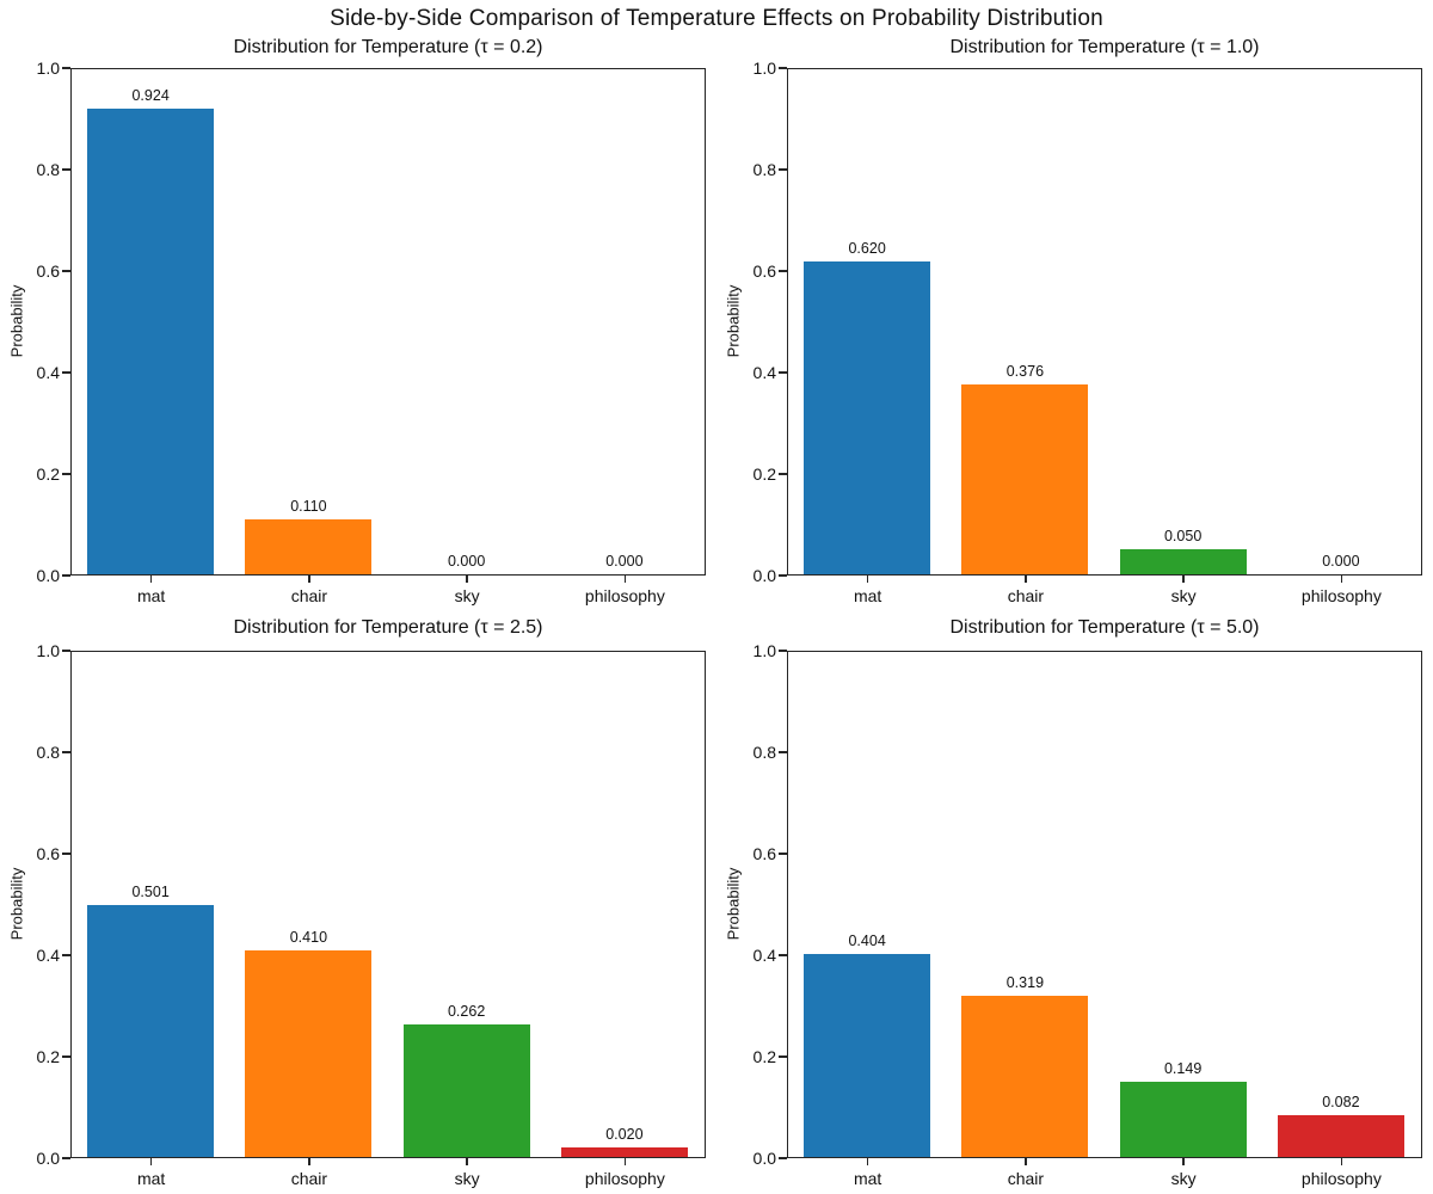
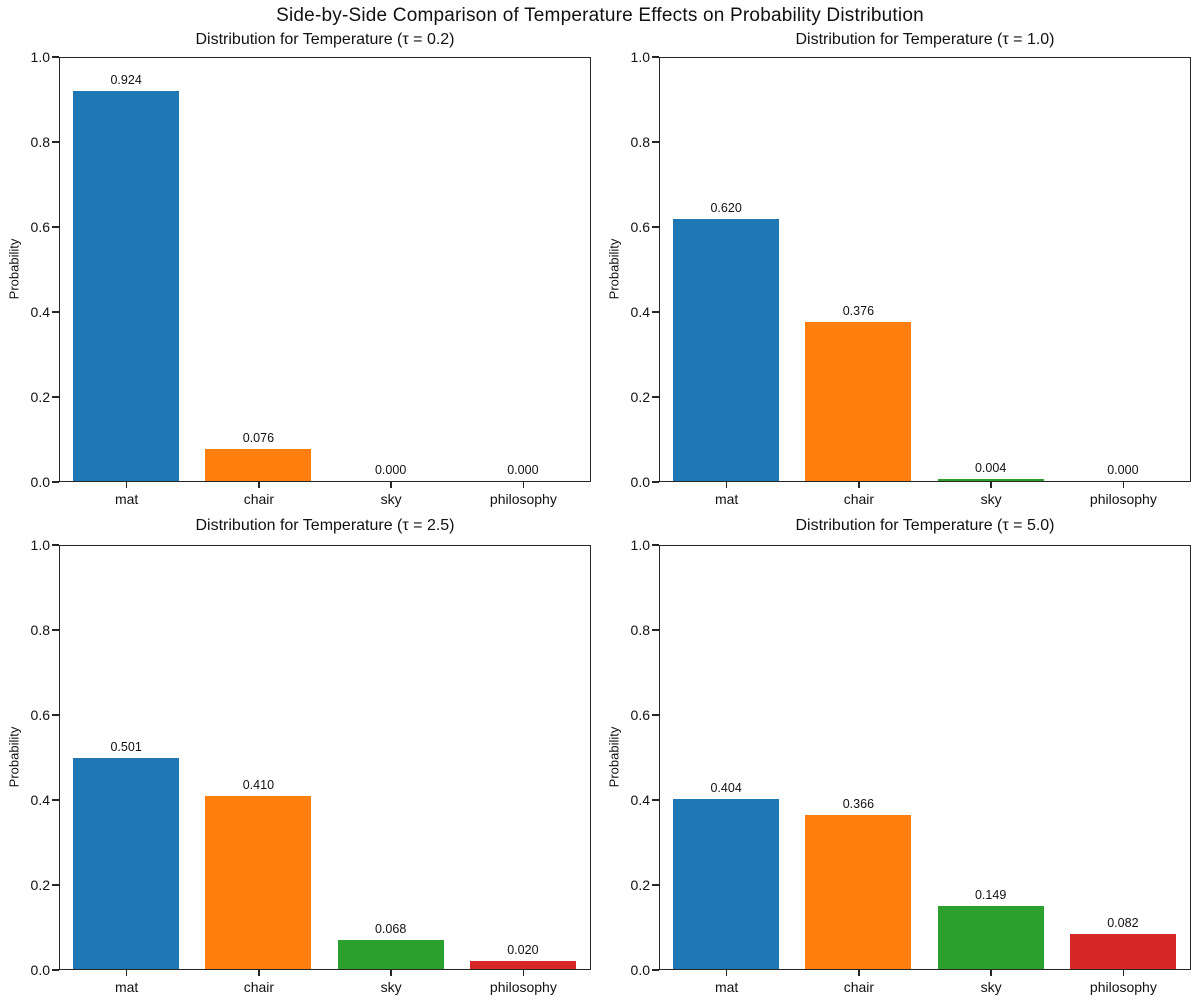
Distribution for Temperature (τ = 0.2)/chair: 0.110 -> 0.076
Distribution for Temperature (τ = 1.0)/sky: 0.050 -> 0.004
Distribution for Temperature (τ = 2.5)/sky: 0.262 -> 0.068
Distribution for Temperature (τ = 5.0)/chair: 0.319 -> 0.366
